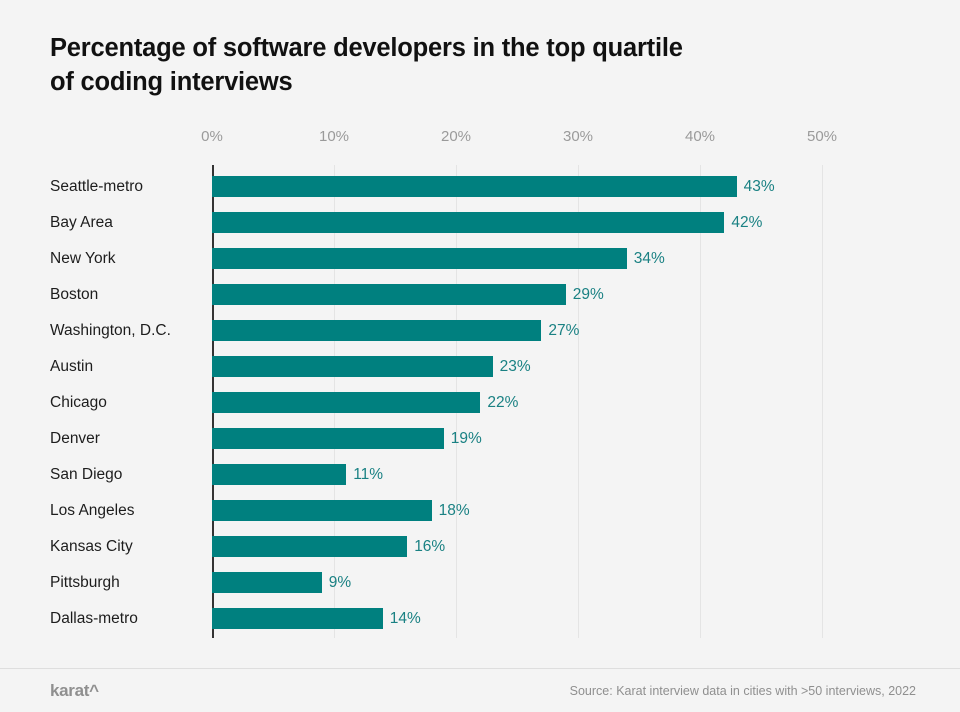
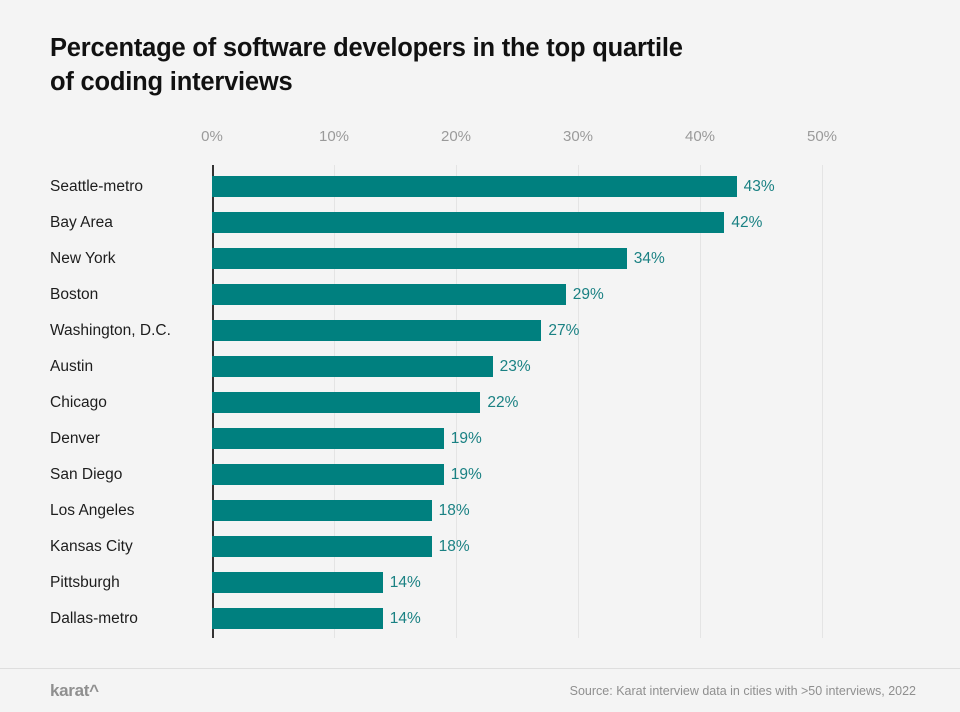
San Diego: 11% -> 19%
Kansas City: 16% -> 18%
Pittsburgh: 9% -> 14%
